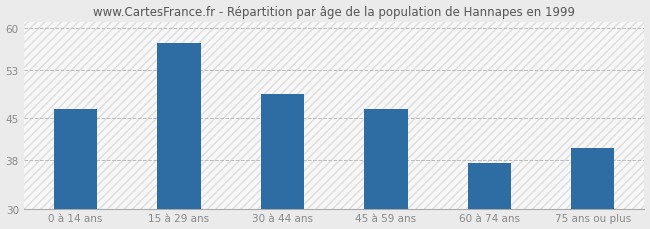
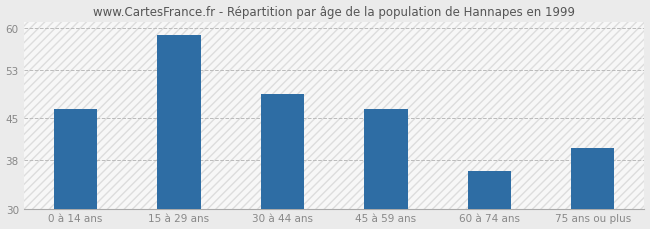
15 à 29 ans: 57.5 -> 58.8
60 à 74 ans: 37.5 -> 36.2
